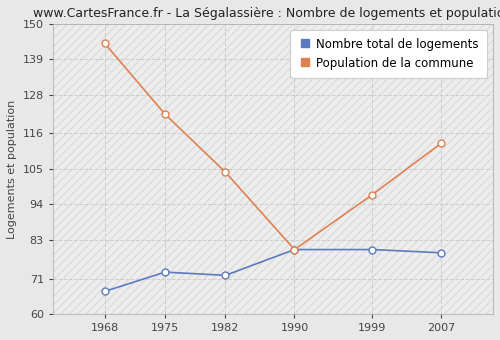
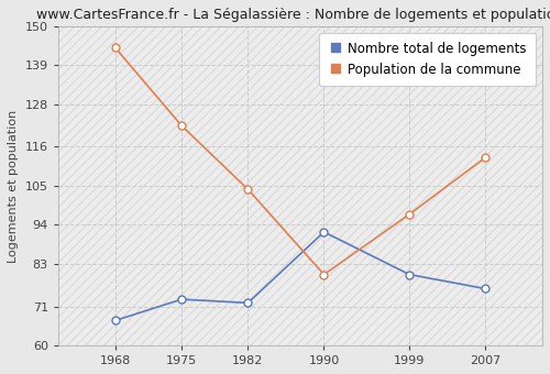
Nombre total de logements/1990: 80 -> 92
Nombre total de logements/2007: 79 -> 76
